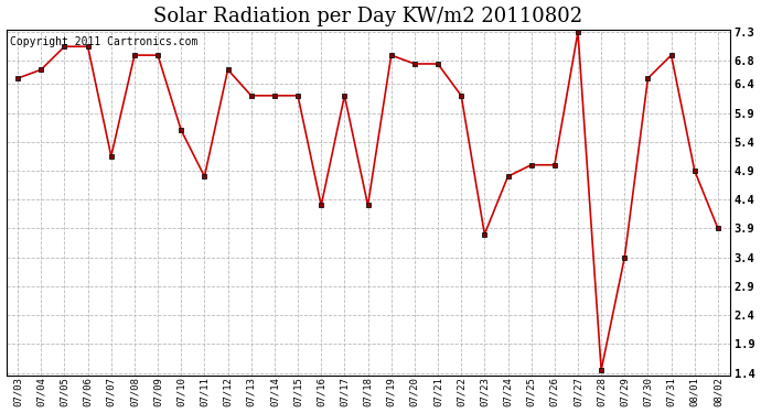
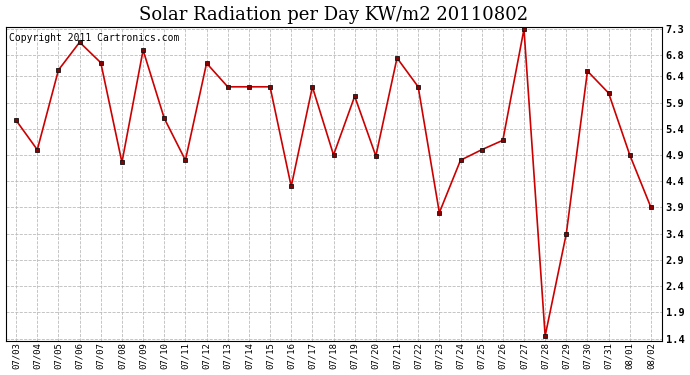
07/03: 6.50 -> 5.56
07/04: 6.65 -> 5.00
07/05: 7.05 -> 6.52
07/07: 5.15 -> 6.66
07/08: 6.90 -> 4.76
07/18: 4.30 -> 4.90
07/19: 6.90 -> 6.02
07/20: 6.75 -> 4.88
07/26: 5.00 -> 5.18
07/31: 6.90 -> 6.08
